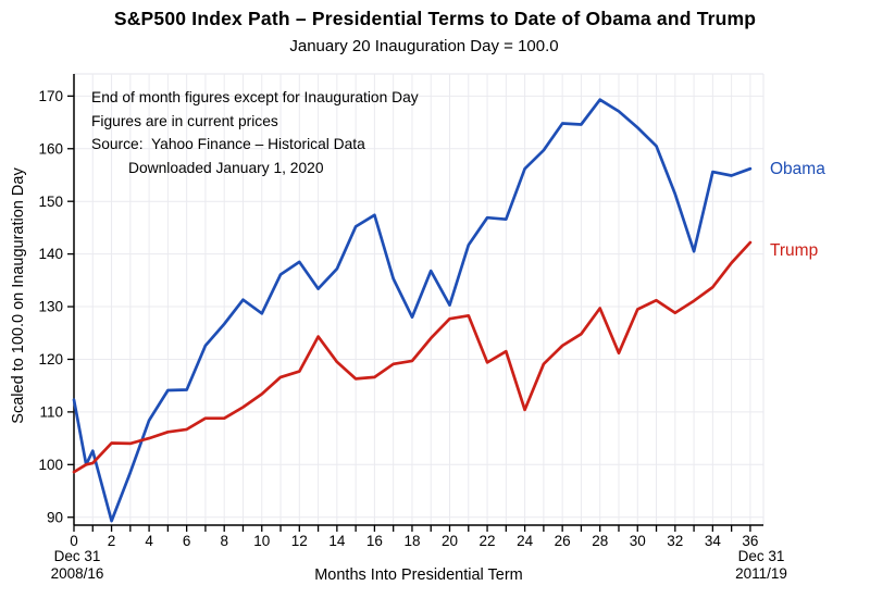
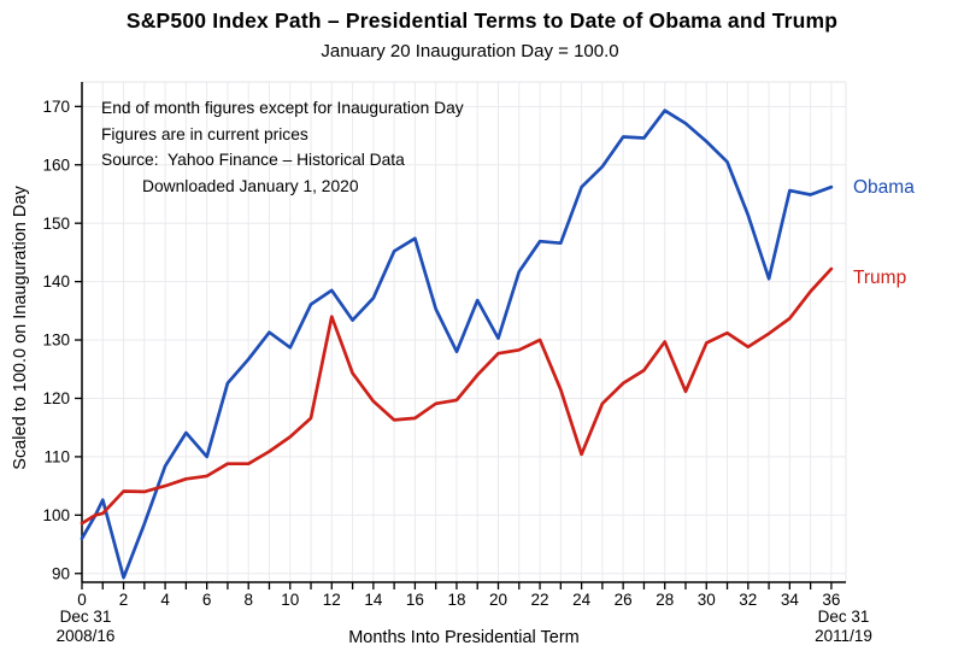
Obama/0: 112 -> 96
Obama/6: 114 -> 110
Trump/12: 118 -> 134
Trump/22: 119 -> 130
